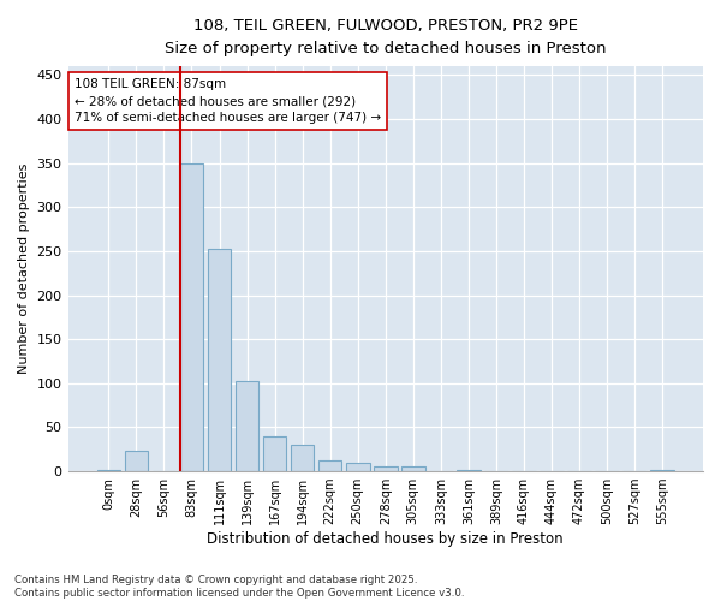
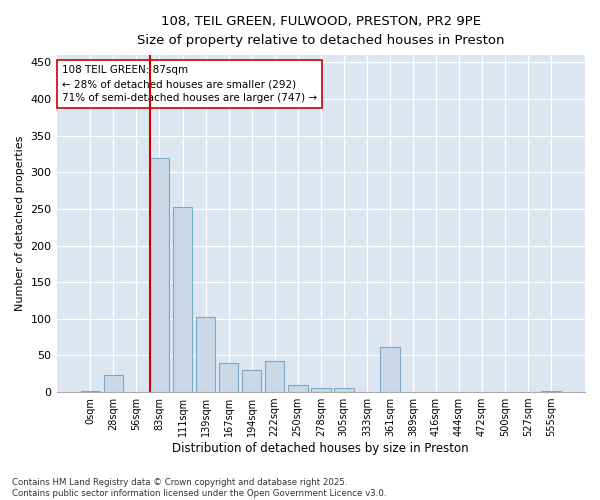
83sqm: 350 -> 320
222sqm: 13 -> 42
361sqm: 1 -> 62
